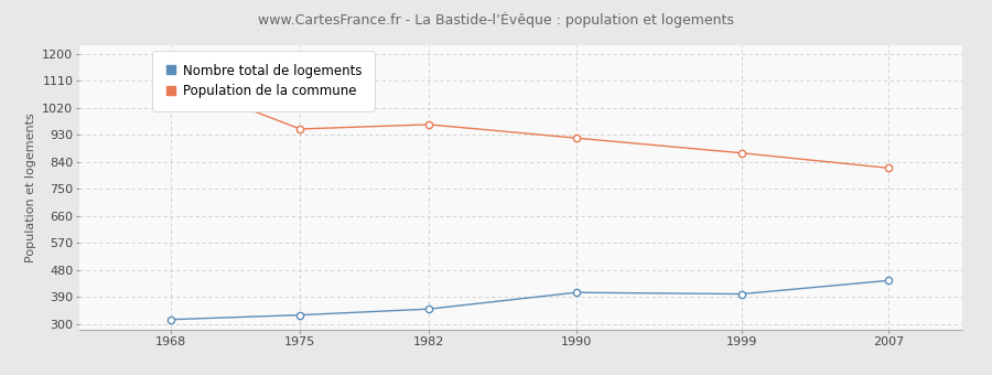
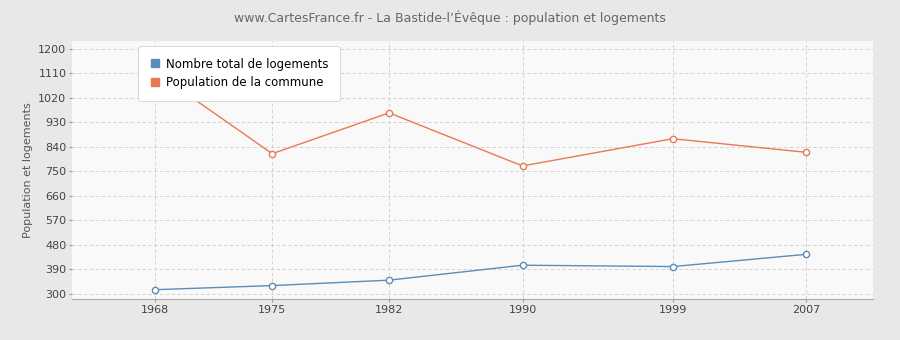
Population de la commune/1975: 950 -> 815
Population de la commune/1990: 920 -> 770
